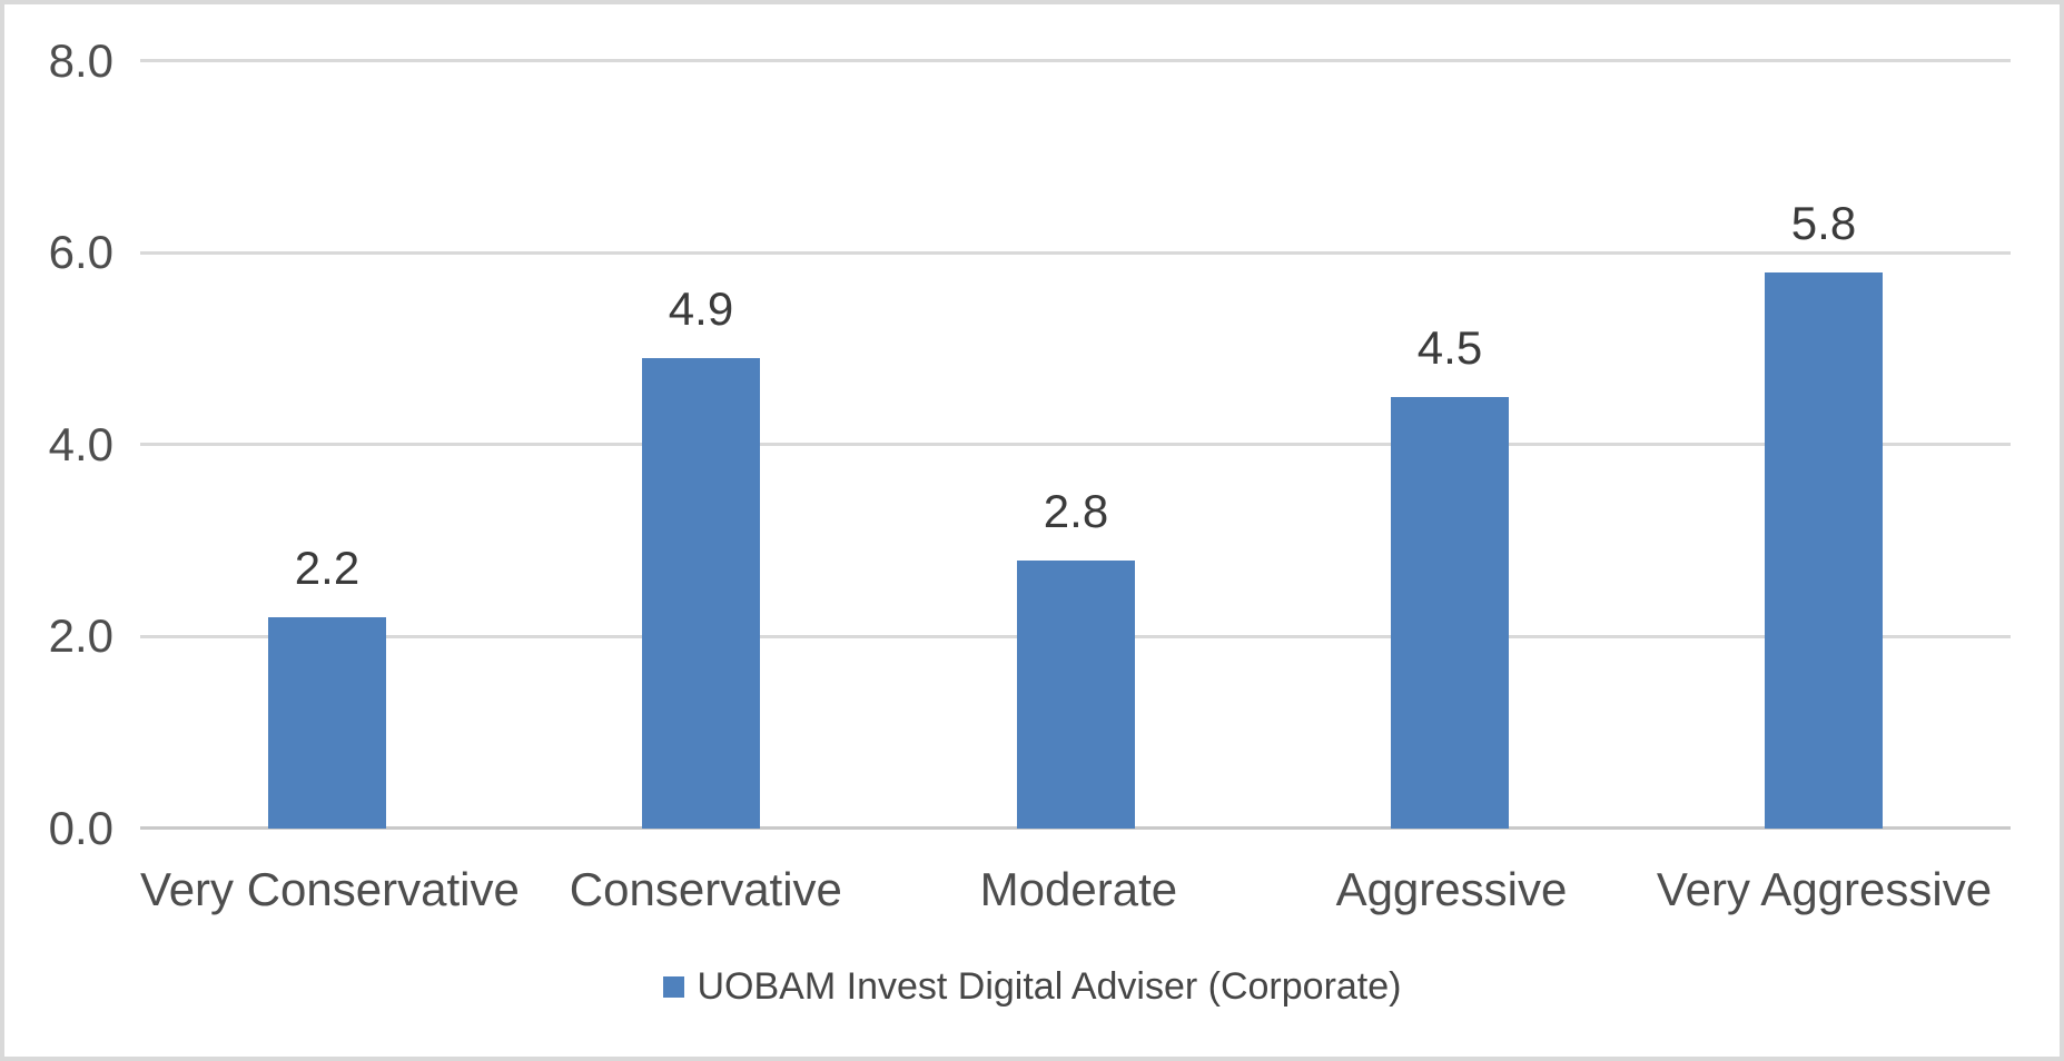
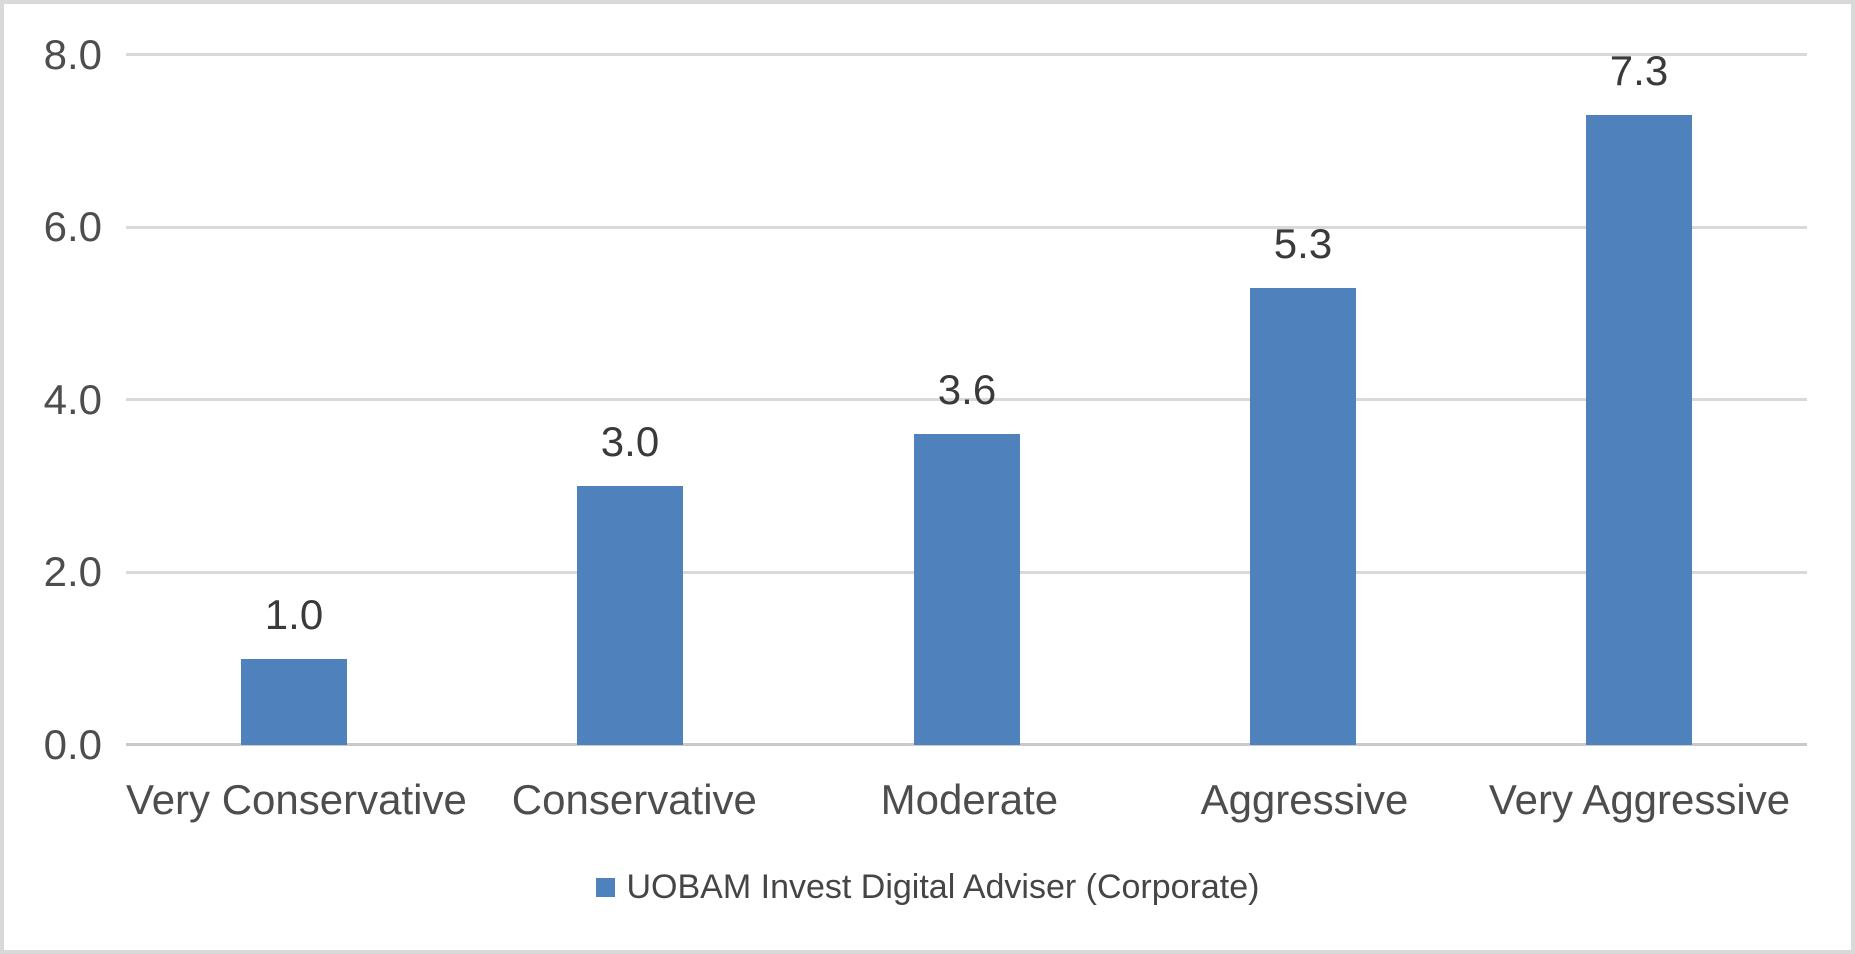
Very Conservative: 2.2 -> 1.0
Conservative: 4.9 -> 3.0
Moderate: 2.8 -> 3.6
Aggressive: 4.5 -> 5.3
Very Aggressive: 5.8 -> 7.3
